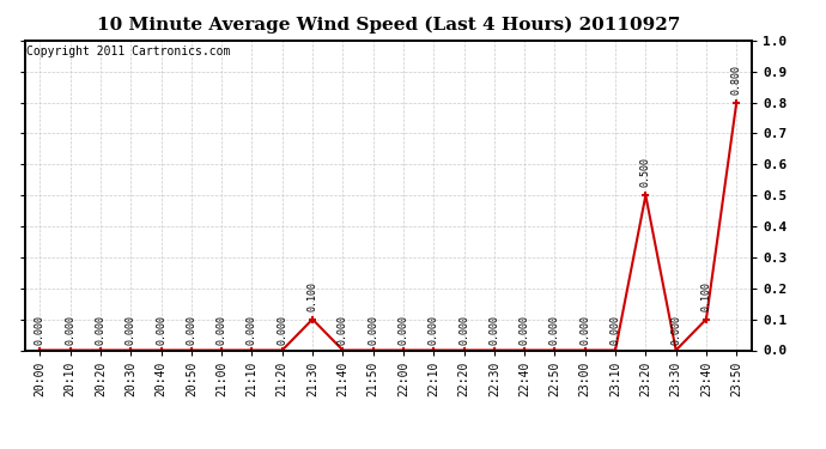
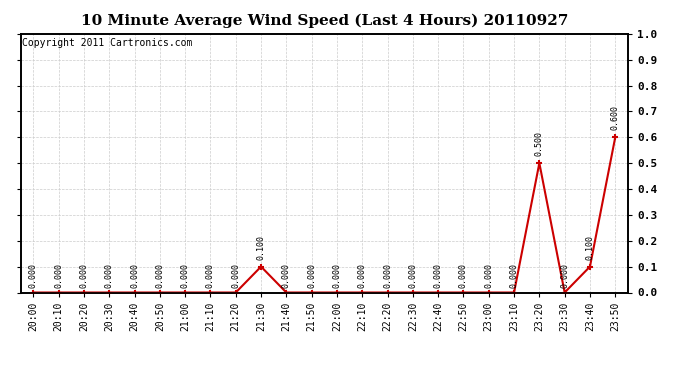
23:50: 0.800 -> 0.600
